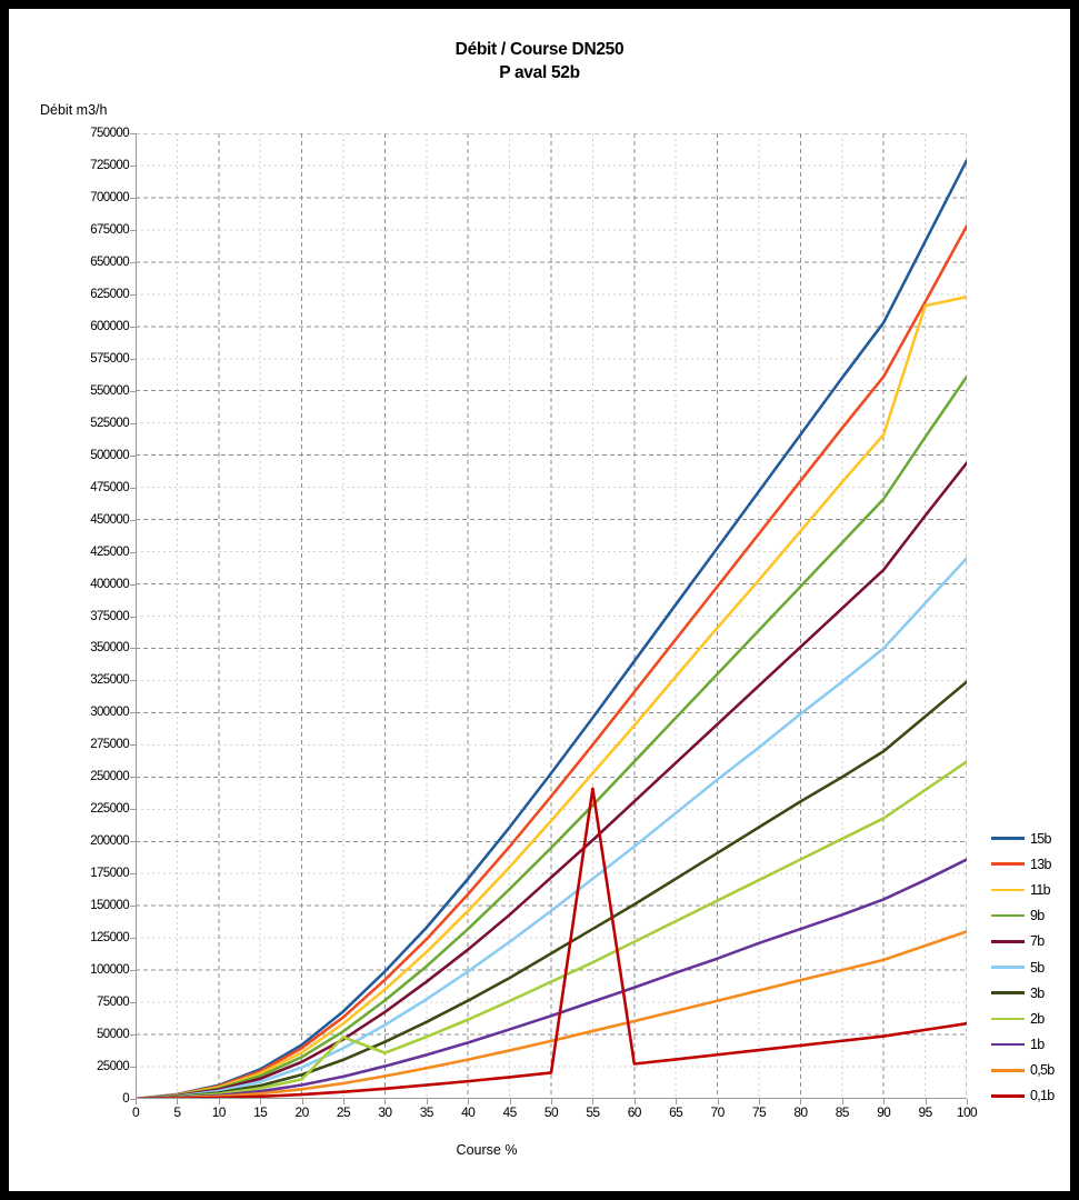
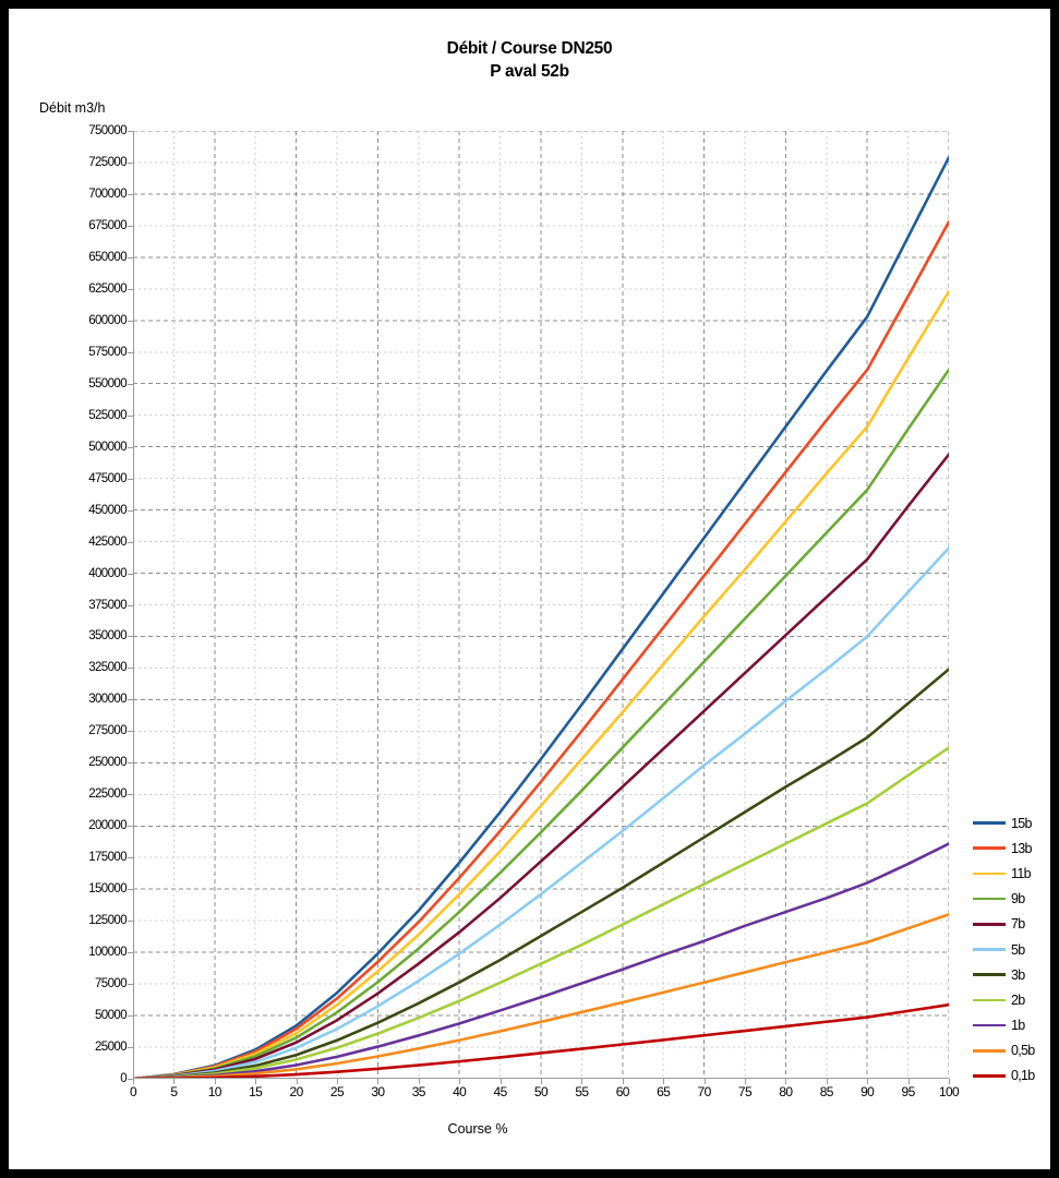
2b/25: 48000 -> 24000
0,1b/55: 241000 -> 24000
11b/95: 616000 -> 570000
